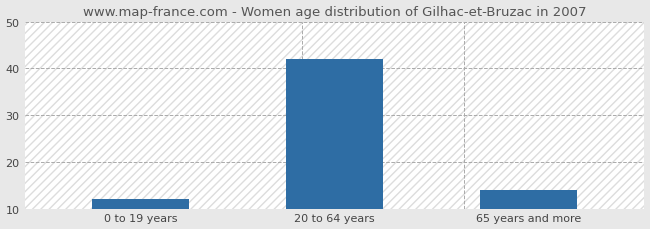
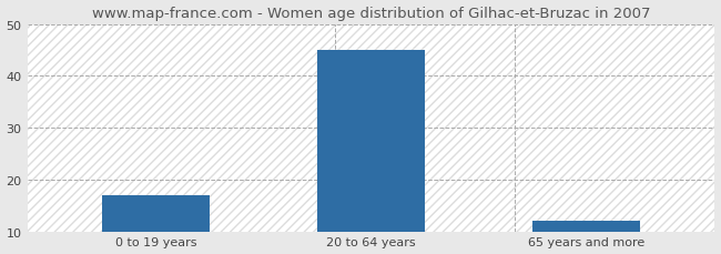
0 to 19 years: 12 -> 17
20 to 64 years: 42 -> 45
65 years and more: 14 -> 12
